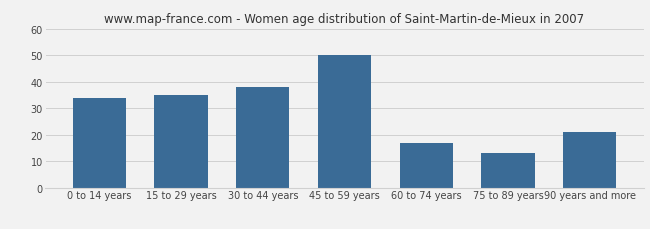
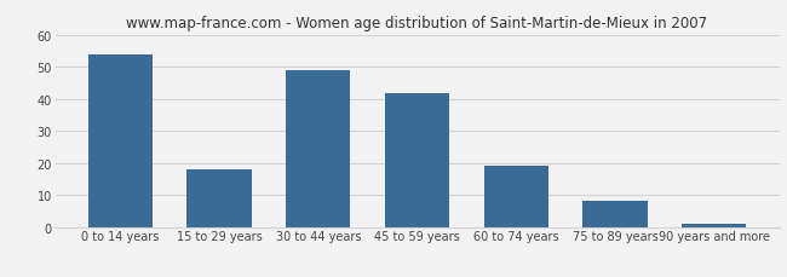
0 to 14 years: 34 -> 54
15 to 29 years: 35 -> 18
30 to 44 years: 38 -> 49
45 to 59 years: 50 -> 42
60 to 74 years: 17 -> 19
75 to 89 years: 13 -> 8
90 years and more: 21 -> 1
